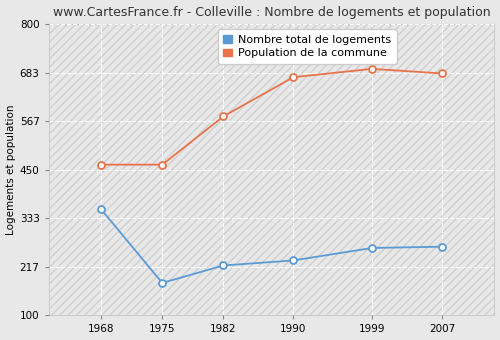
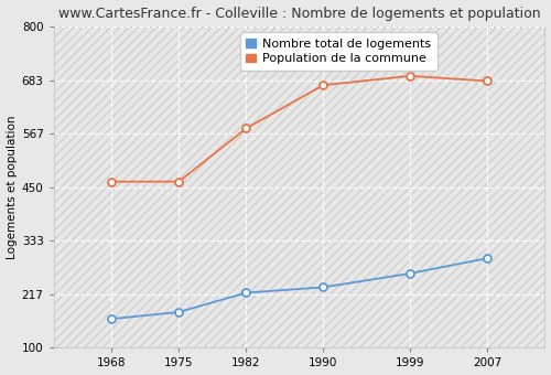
Nombre total de logements/1968: 355 -> 163
Nombre total de logements/2007: 265 -> 295
